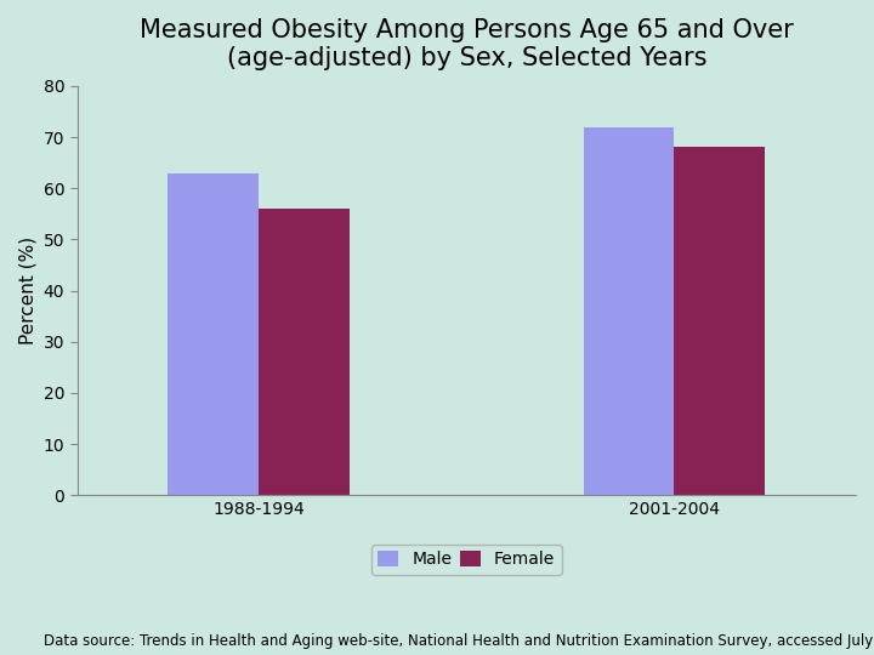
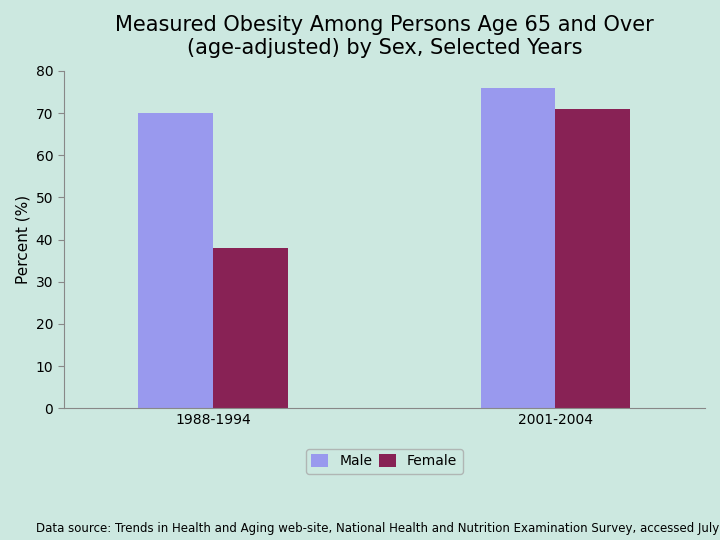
Male/1988-1994: 63 -> 70
Female/1988-1994: 56 -> 38
Male/2001-2004: 72 -> 76
Female/2001-2004: 68 -> 71
